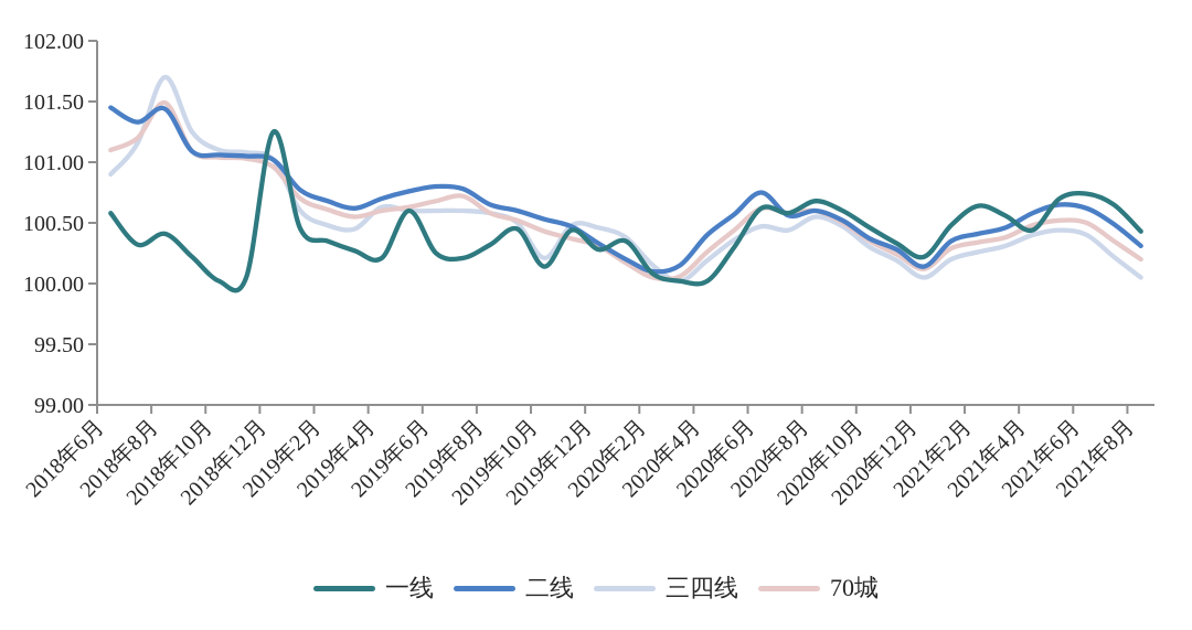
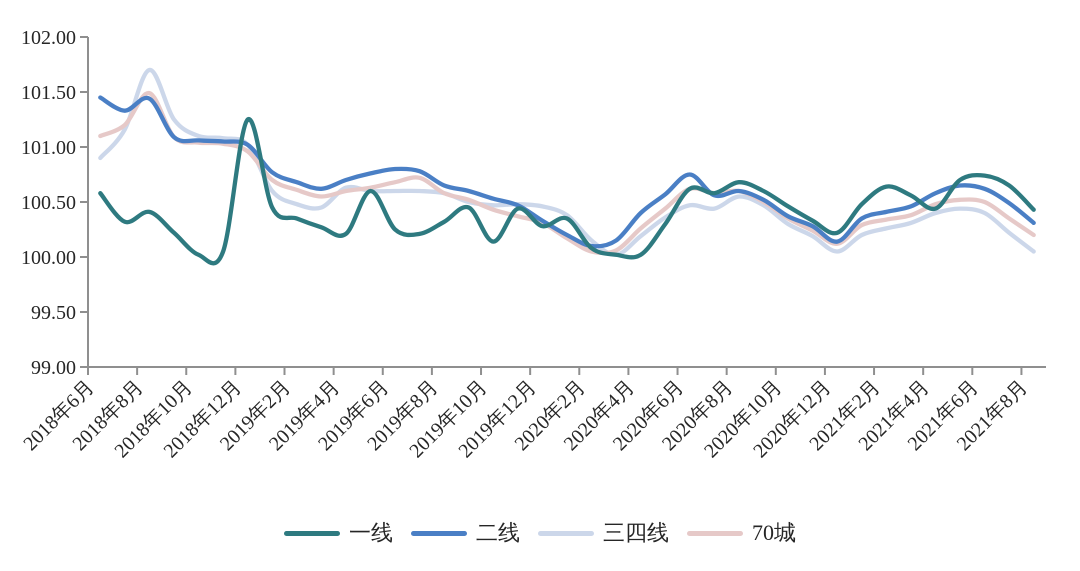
三四线/2019年10月: 100.21 -> 100.47
